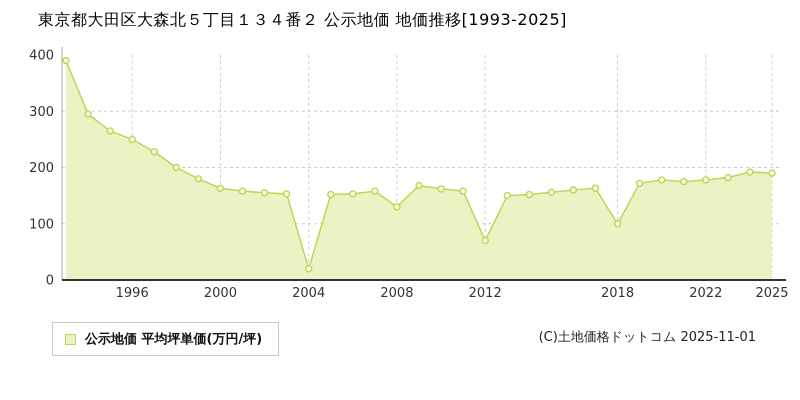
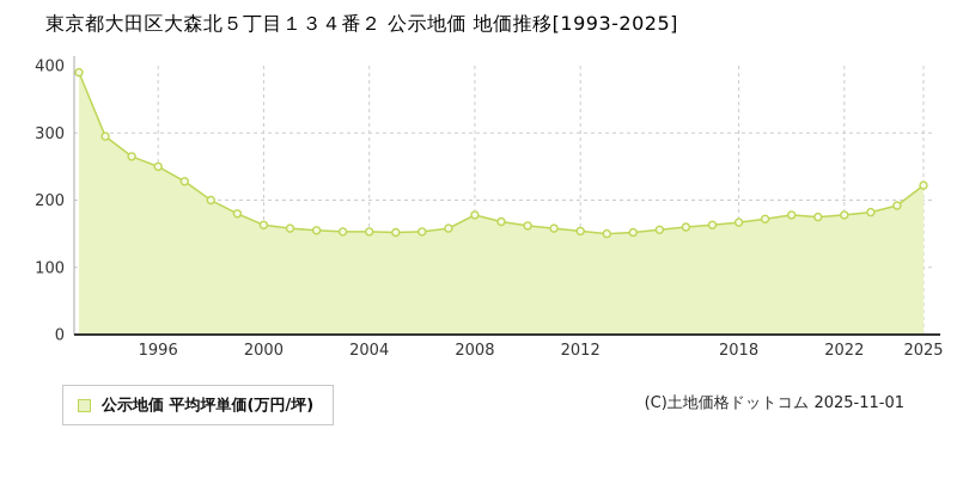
2004: 20 -> 150
2008: 130 -> 180
2012: 70 -> 150
2018: 100 -> 170
2025: 190 -> 220
